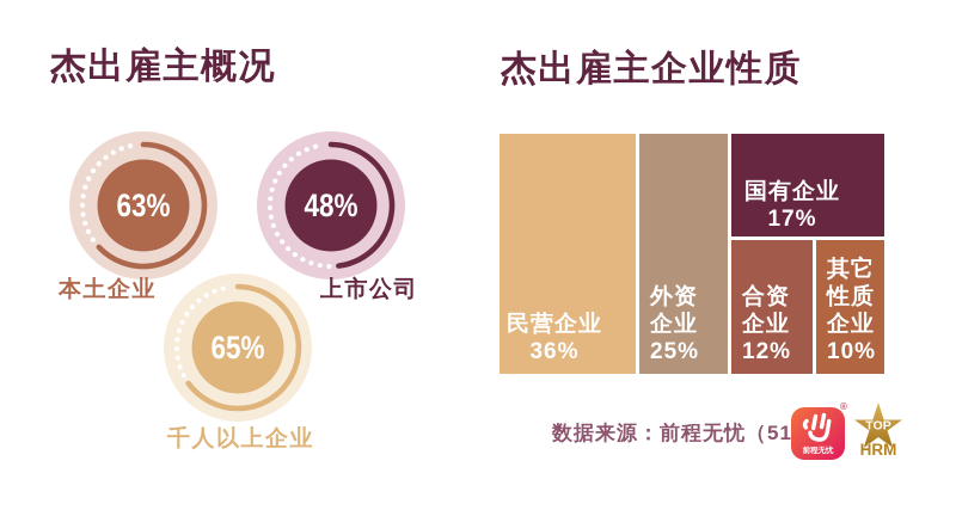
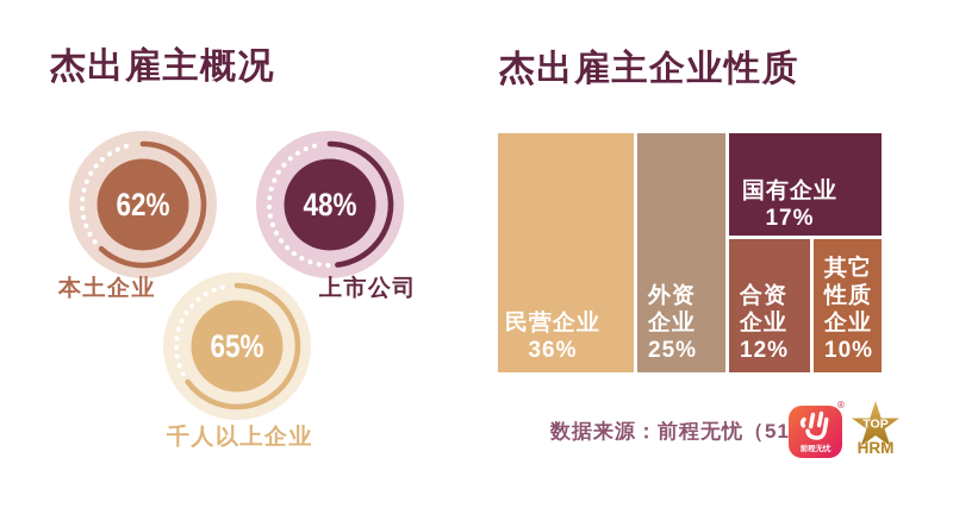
杰出雇主概况/本土企业: 63% -> 62%
